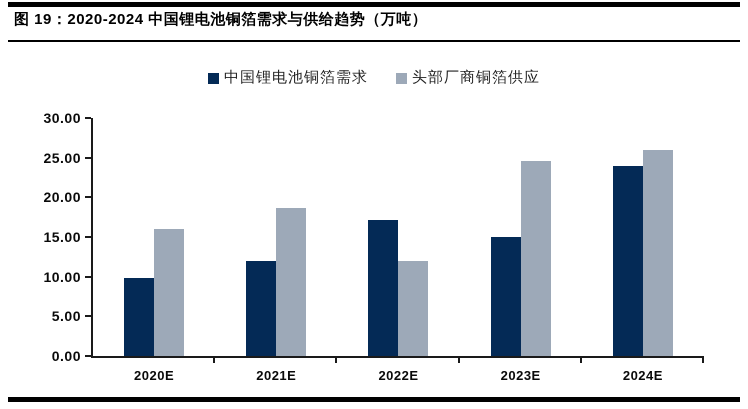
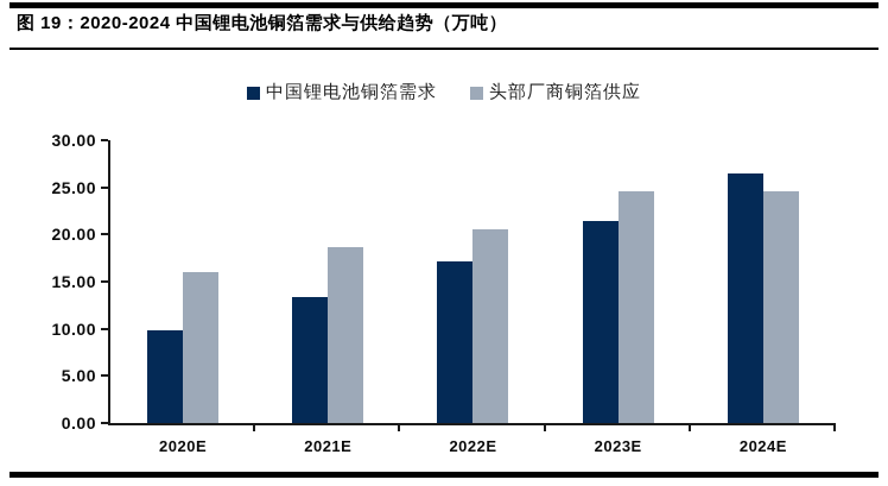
中国锂电池铜箔需求/2021E: 12 -> 13
头部厂商铜箔供应/2022E: 12 -> 21
中国锂电池铜箔需求/2023E: 15 -> 21
中国锂电池铜箔需求/2024E: 24 -> 26
头部厂商铜箔供应/2024E: 26 -> 25
